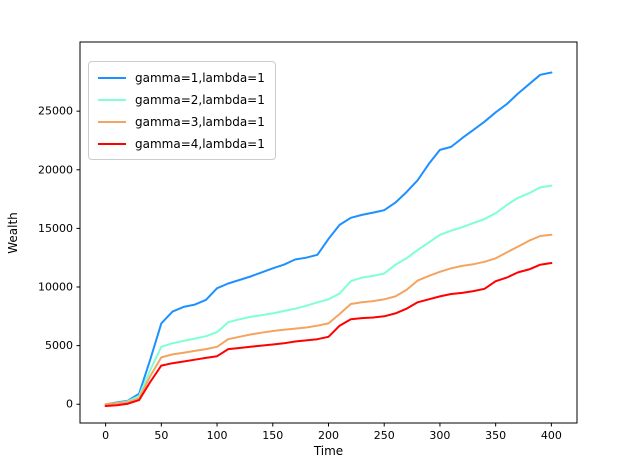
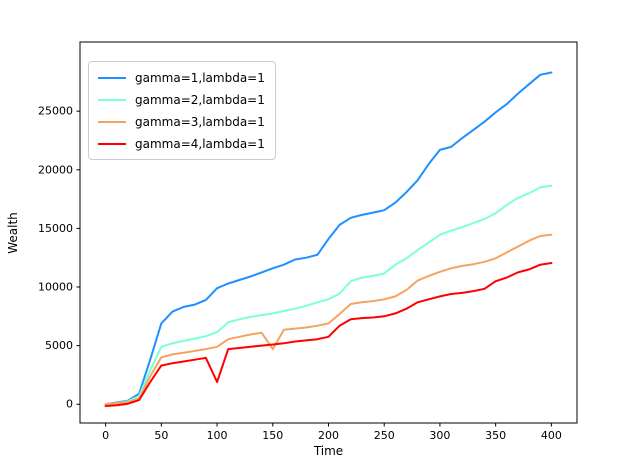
gamma=4,lambda=1/100: 4100 -> 1900
gamma=3,lambda=1/150: 6200 -> 4700
